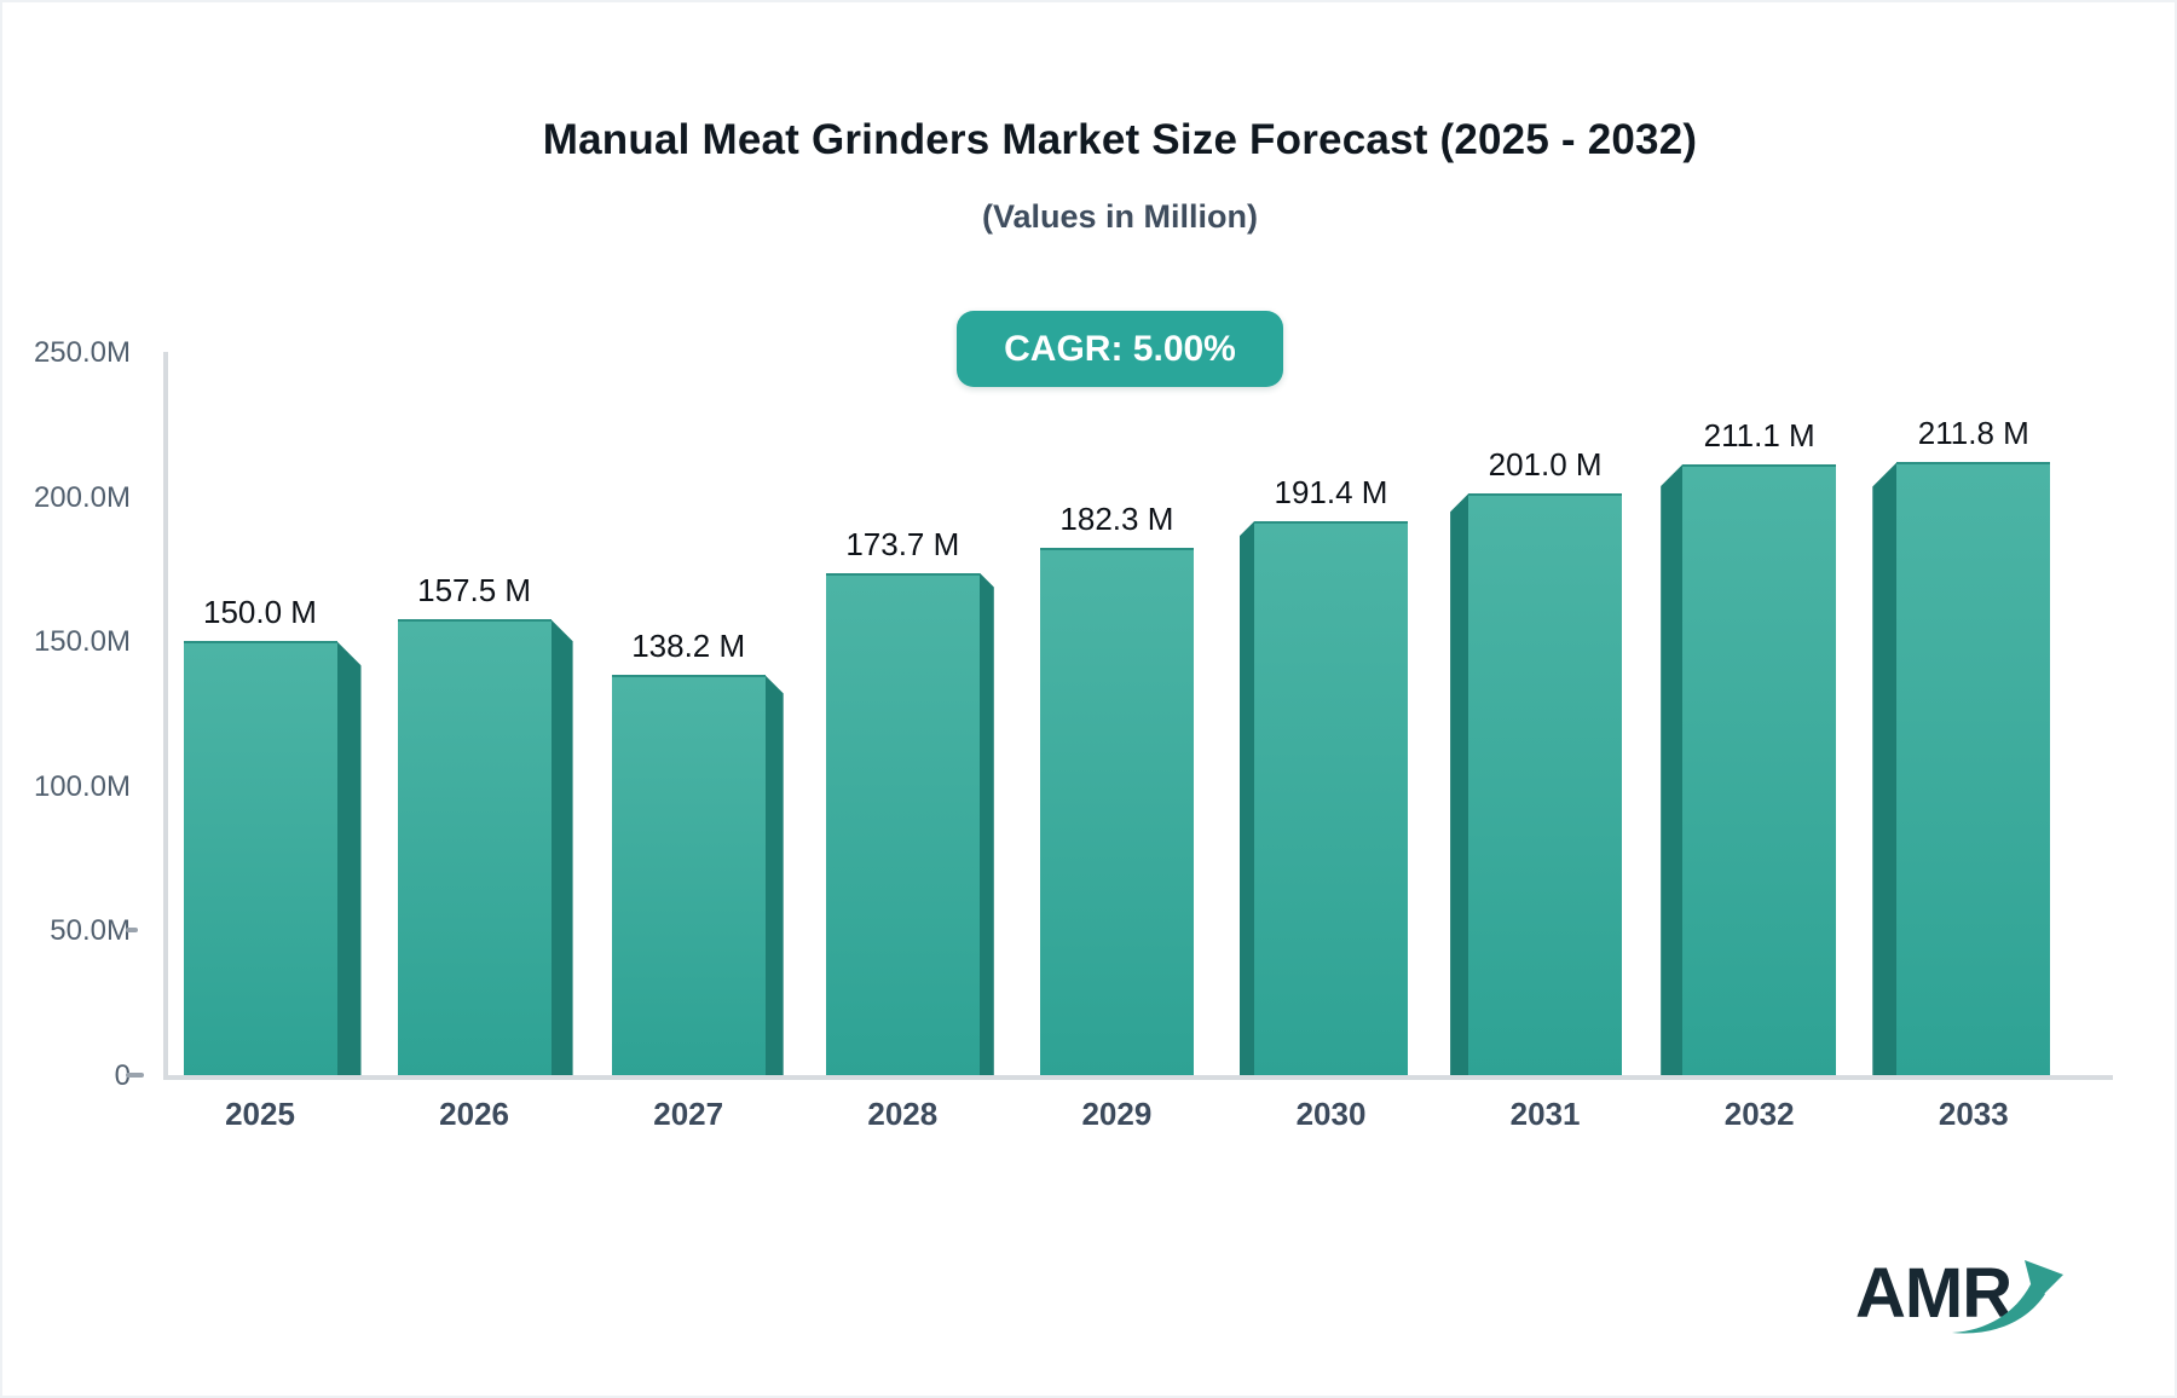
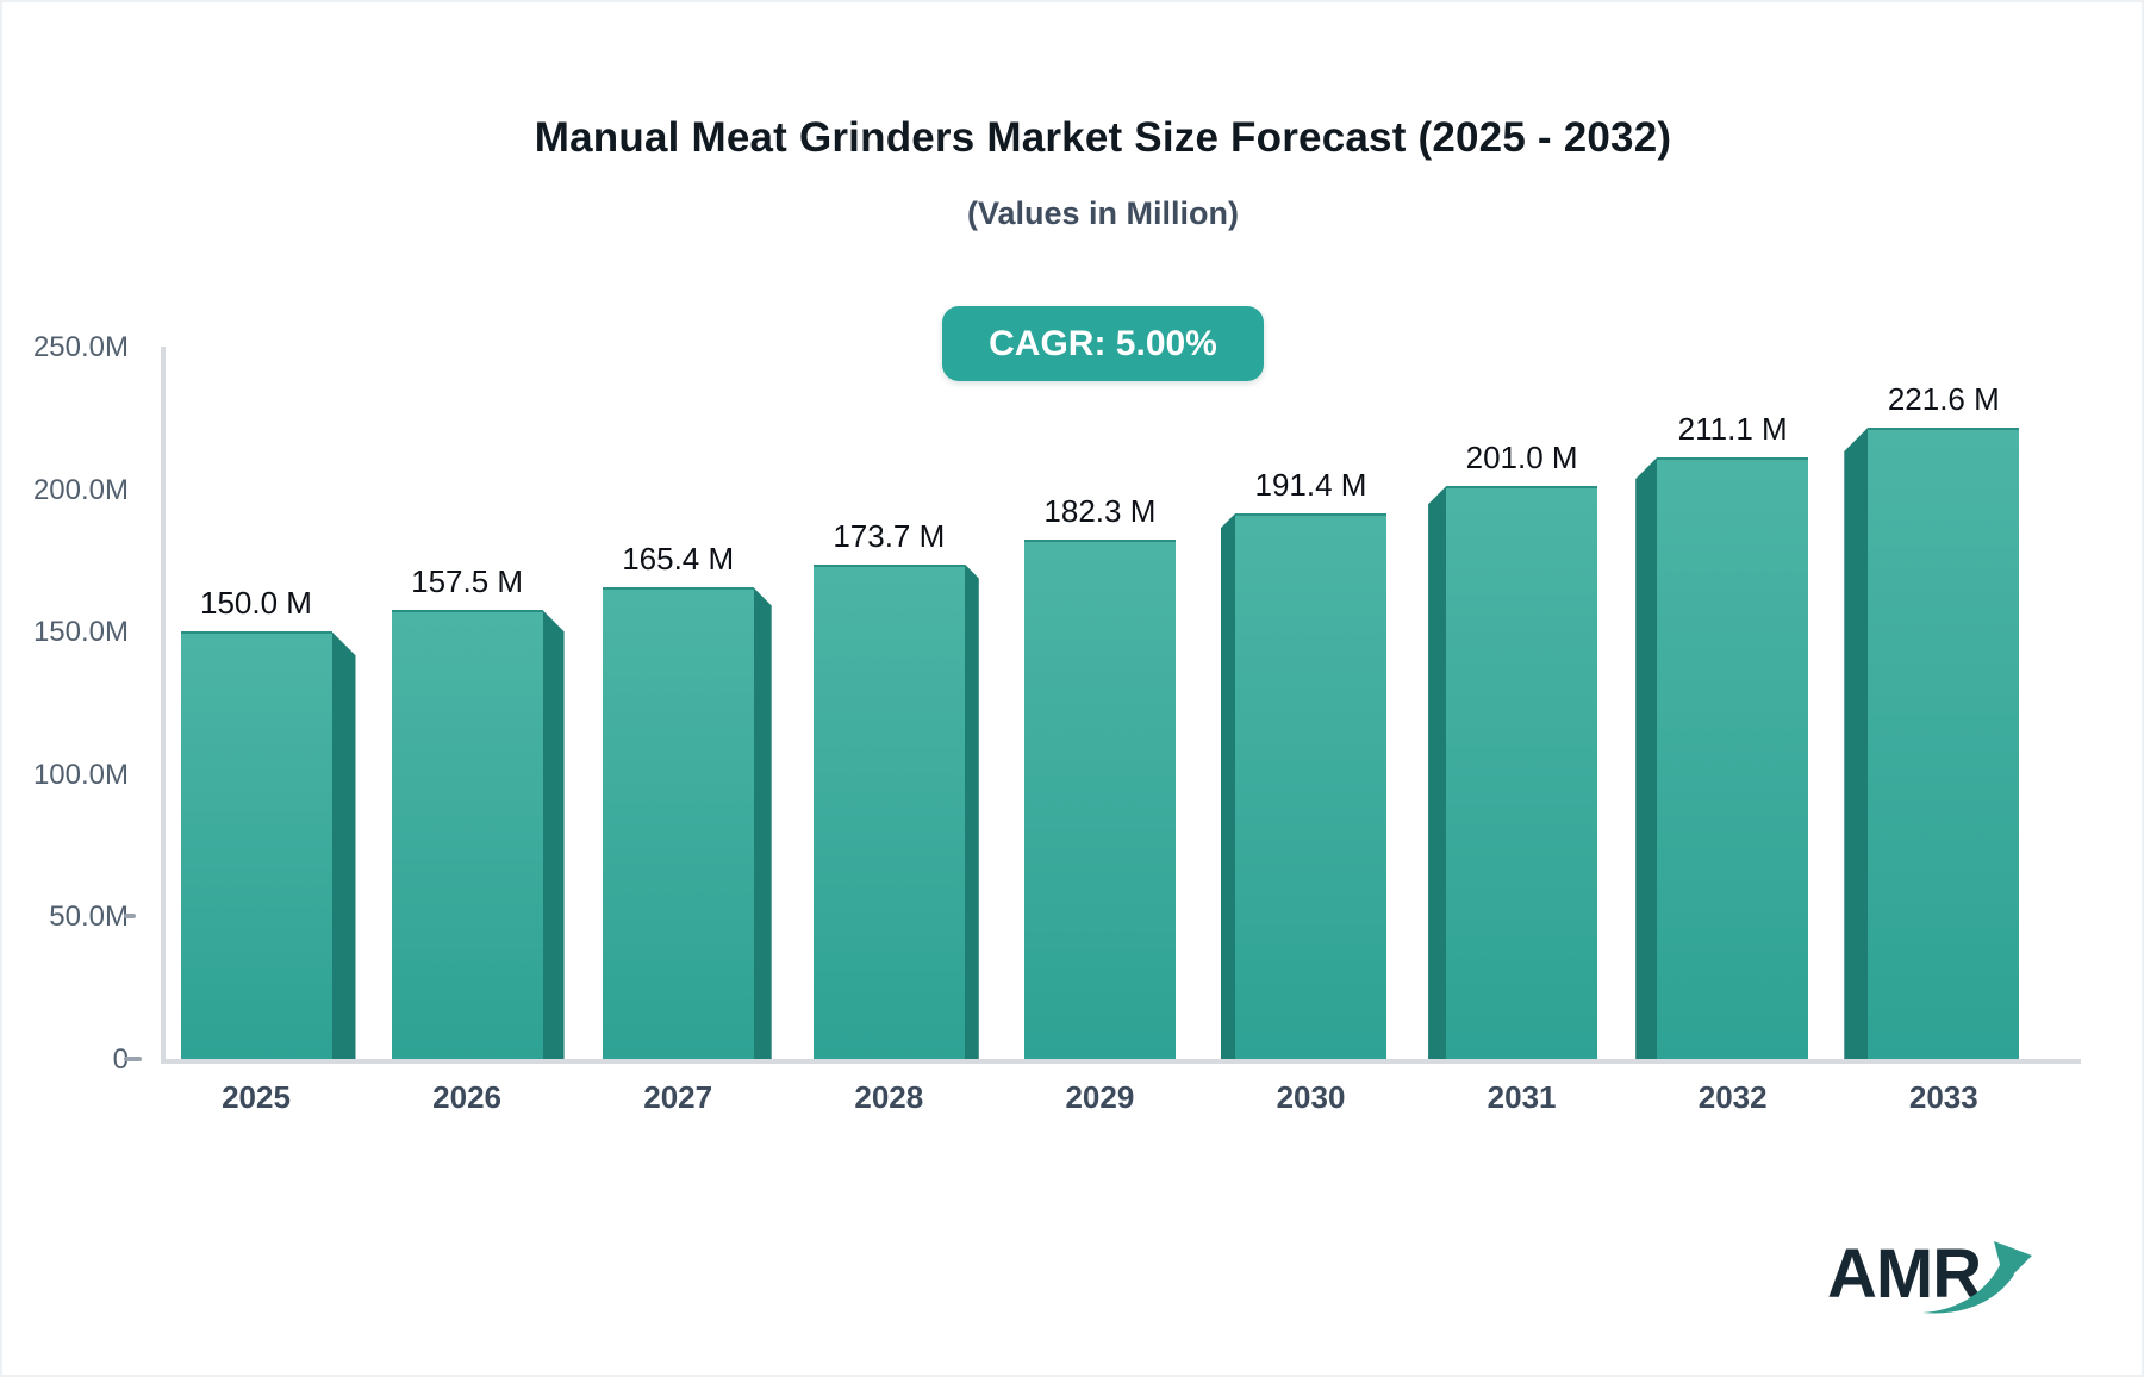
2027: 138.2 -> 165.4
2033: 211.8 -> 221.6
